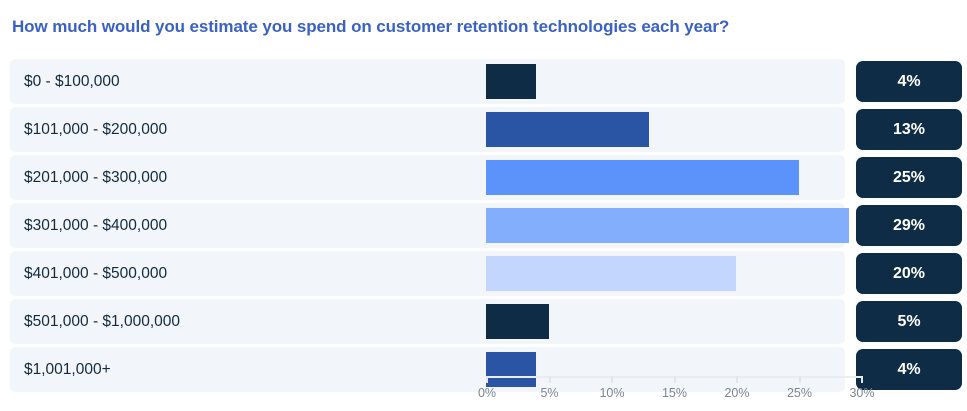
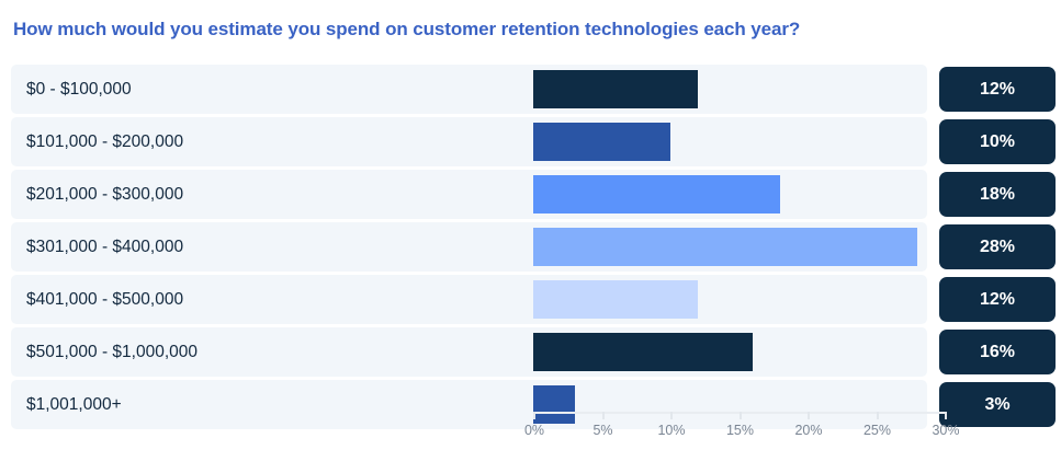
$0 - $100,000: 4% -> 12%
$101,000 - $200,000: 13% -> 10%
$201,000 - $300,000: 25% -> 18%
$301,000 - $400,000: 29% -> 28%
$401,000 - $500,000: 20% -> 12%
$501,000 - $1,000,000: 5% -> 16%
$1,001,000+: 4% -> 3%
